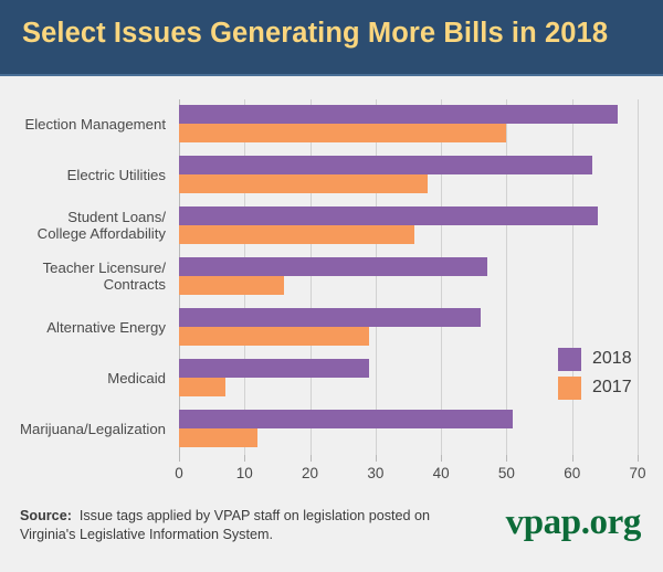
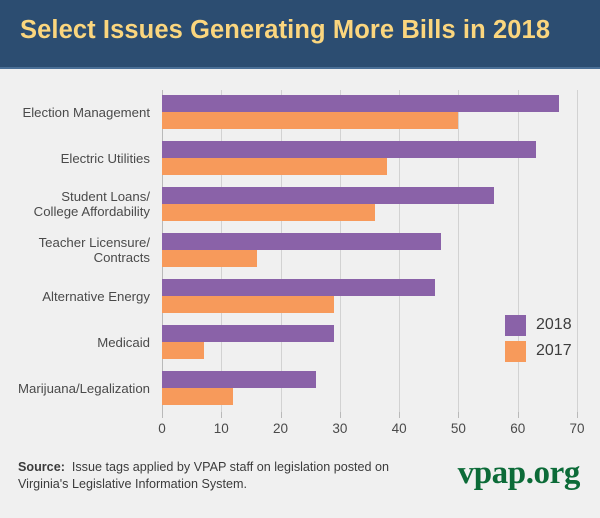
2018/Student Loans/ College Affordability: 64 -> 56
2018/Marijuana/Legalization: 51 -> 26
